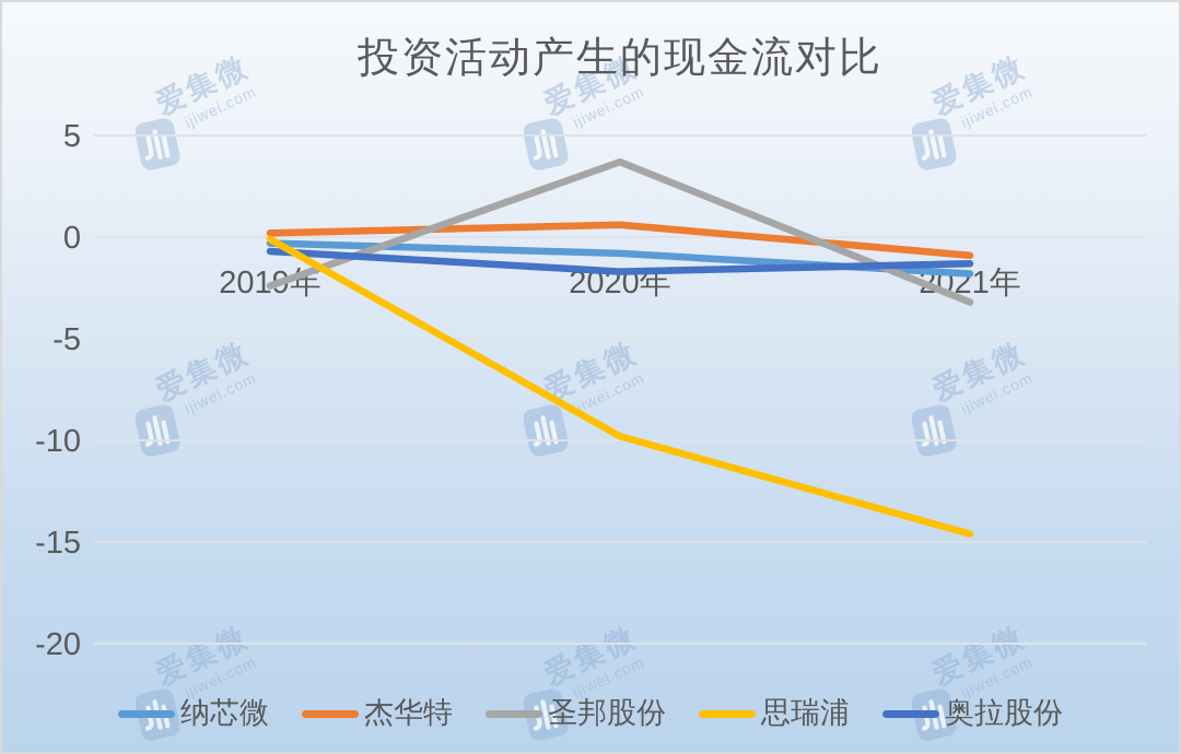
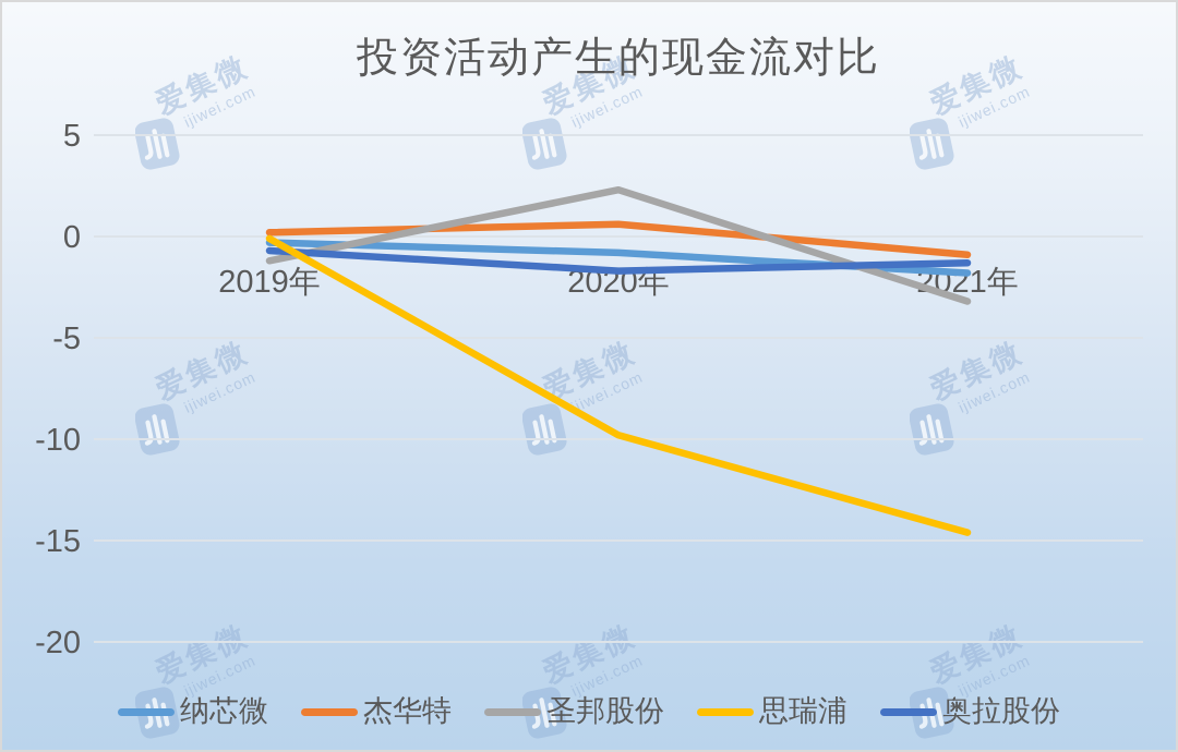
圣邦股份/2019年: -2.4 -> -1.2
圣邦股份/2020年: 3.7 -> 2.3
